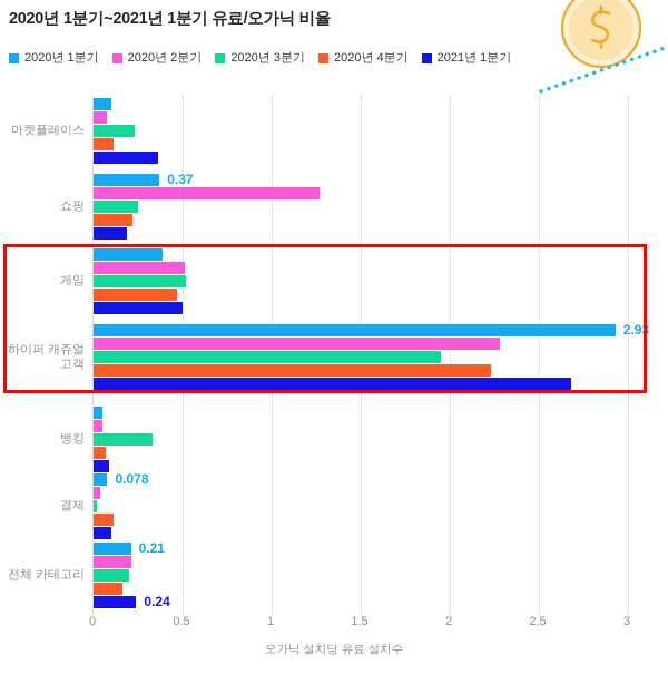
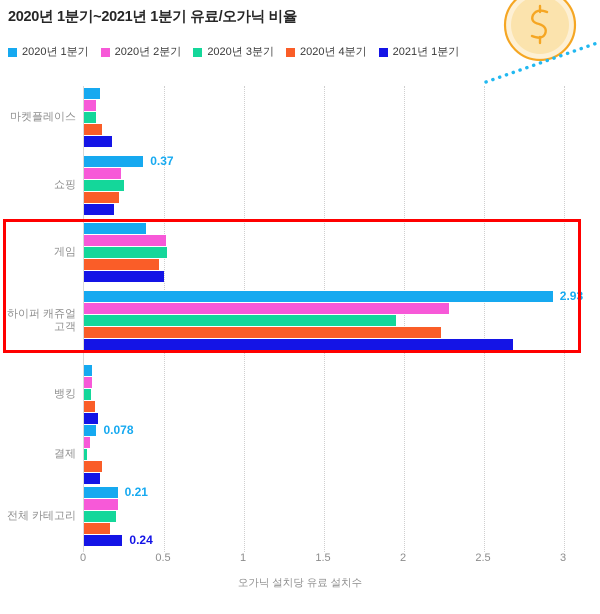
2020년 3분기/마켓플레이스: 0.23 -> 0.07
2021년 1분기/마켓플레이스: 0.36 -> 0.17
2020년 2분기/쇼핑: 1.27 -> 0.23
2020년 3분기/뱅킹: 0.33 -> 0.04
